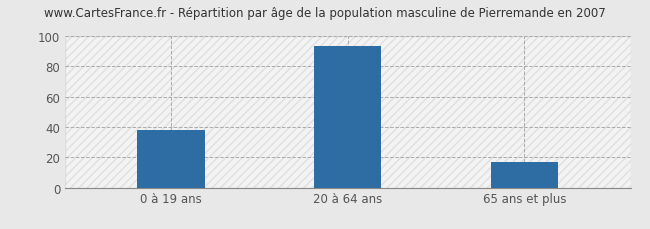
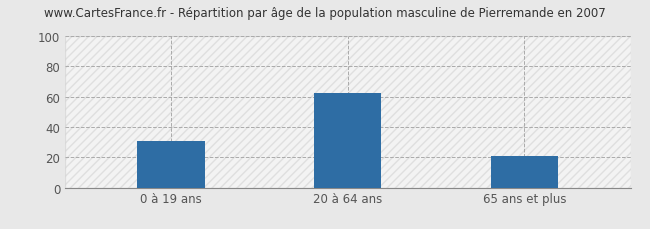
0 à 19 ans: 38 -> 31
20 à 64 ans: 93 -> 62
65 ans et plus: 17 -> 21
